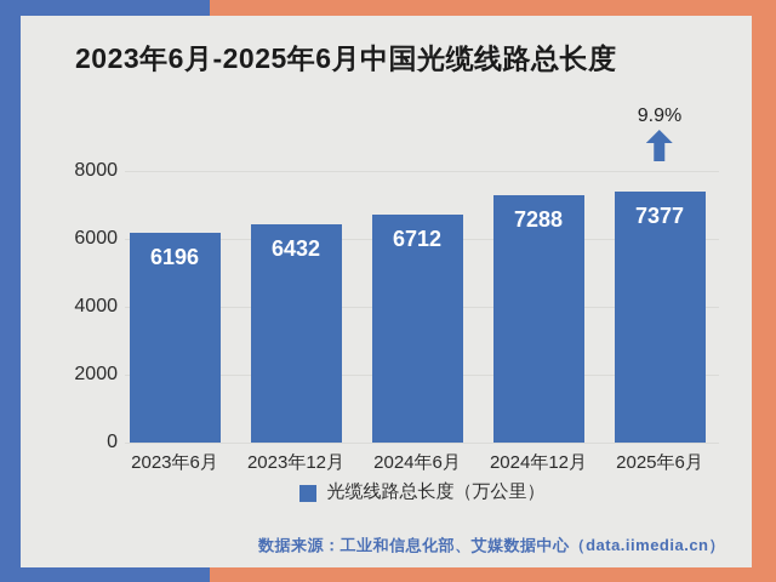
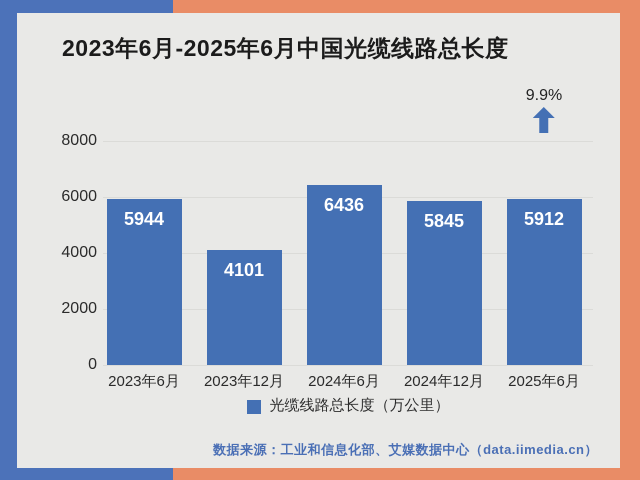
2023年6月: 6196 -> 5944
2023年12月: 6432 -> 4101
2024年6月: 6712 -> 6436
2024年12月: 7288 -> 5845
2025年6月: 7377 -> 5912
